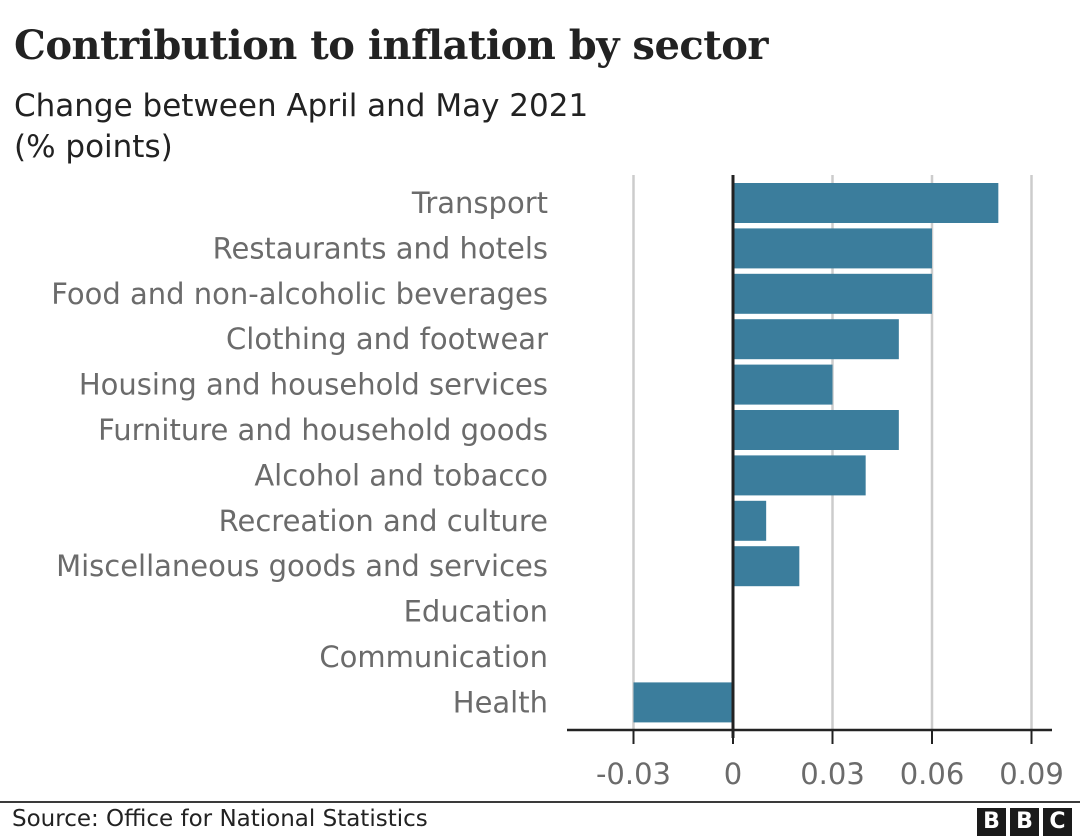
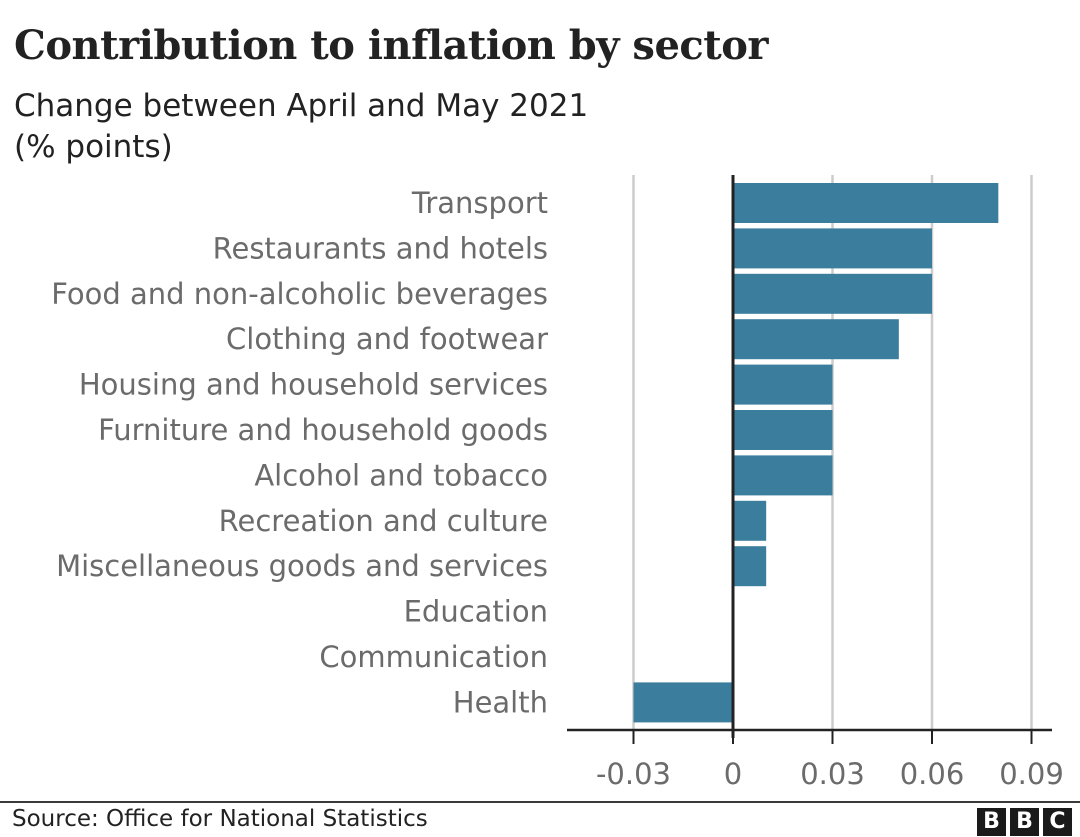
Furniture and household goods: 0.05 -> 0.03
Alcohol and tobacco: 0.04 -> 0.03
Miscellaneous goods and services: 0.02 -> 0.01
